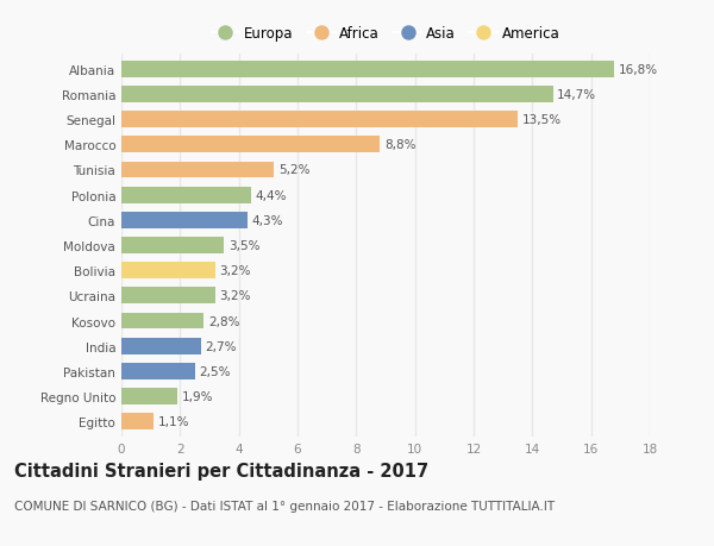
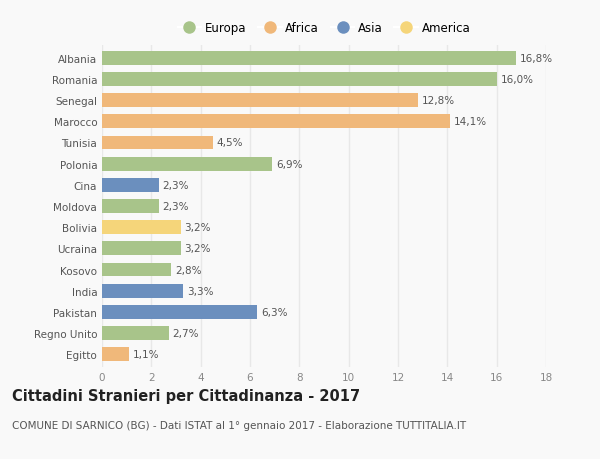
Romania: 14,7% -> 16,0%
Senegal: 13,5% -> 12,8%
Marocco: 8,8% -> 14,1%
Tunisia: 5,2% -> 4,5%
Polonia: 4,4% -> 6,9%
Cina: 4,3% -> 2,3%
Moldova: 3,5% -> 2,3%
India: 2,7% -> 3,3%
Pakistan: 2,5% -> 6,3%
Regno Unito: 1,9% -> 2,7%
